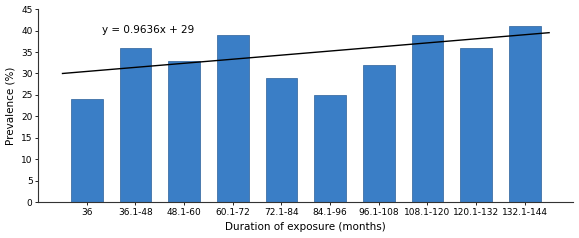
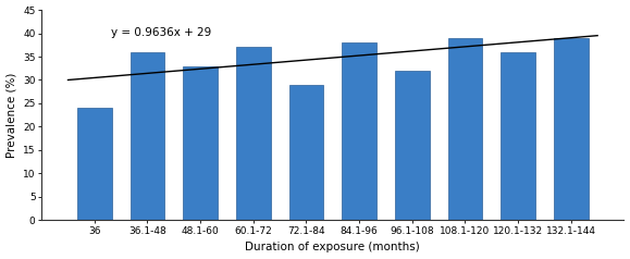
60.1-72: 39 -> 37
84.1-96: 25 -> 38
132.1-144: 41 -> 39
